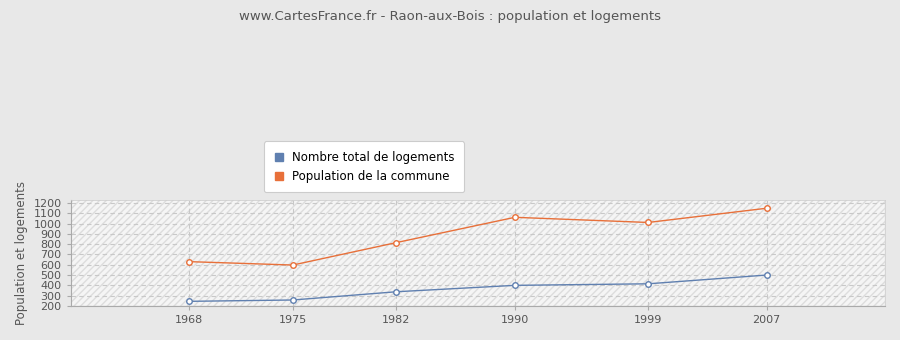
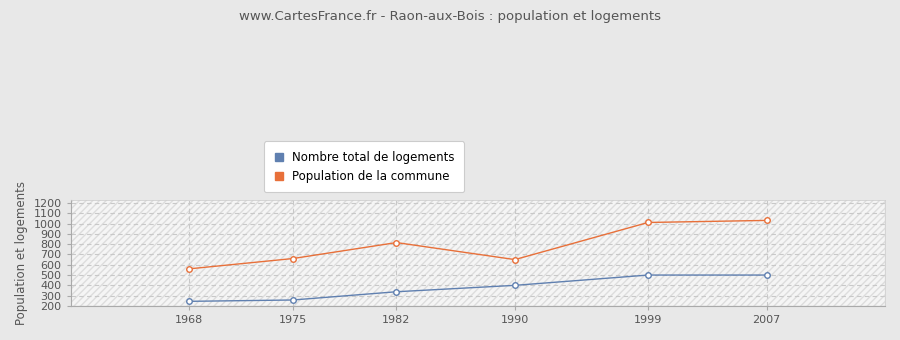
Population de la commune/1968: 630 -> 560
Population de la commune/1975: 600 -> 660
Population de la commune/1990: 1060 -> 650
Nombre total de logements/1999: 420 -> 500
Population de la commune/2007: 1150 -> 1030
